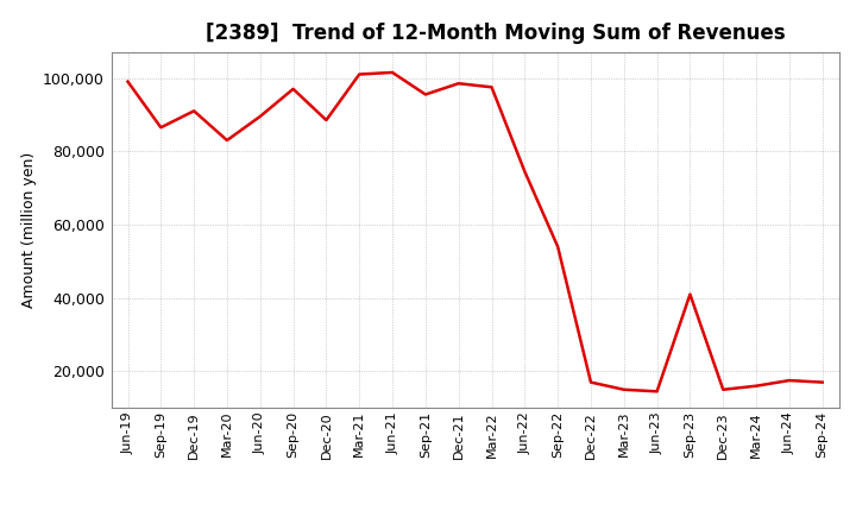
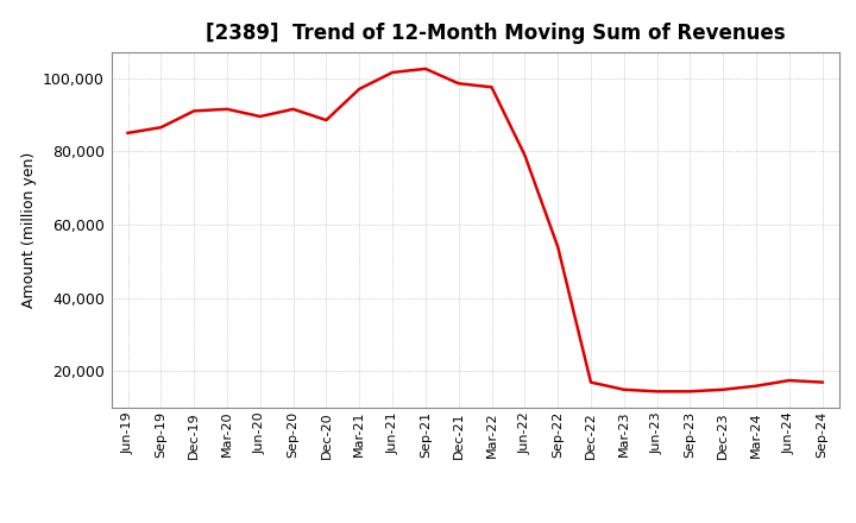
Jun-19: 99,000 -> 85,000
Mar-20: 83,000 -> 91,500
Sep-20: 97,000 -> 91,500
Mar-21: 101,000 -> 97,000
Sep-21: 95,500 -> 102,500
Jun-22: 74,500 -> 79,000
Sep-23: 41,000 -> 14,500
